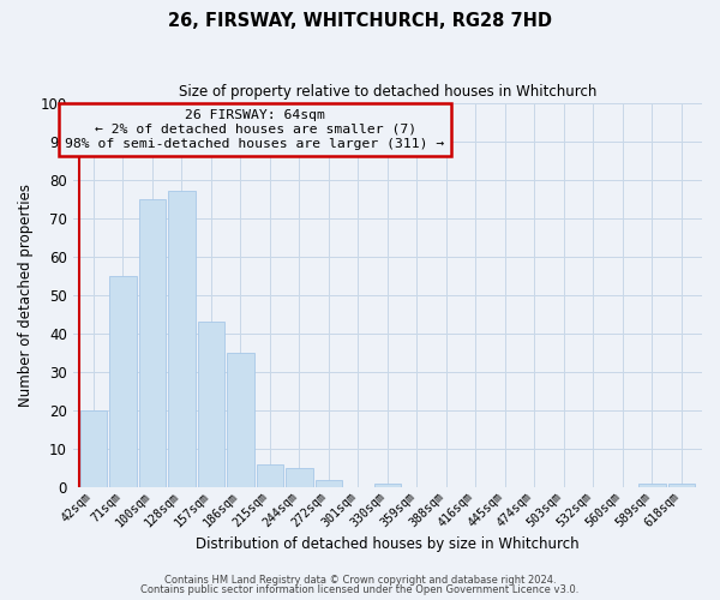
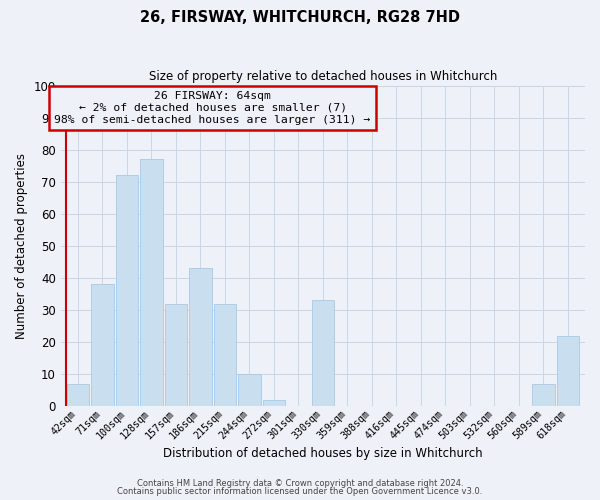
42sqm: 20 -> 7
71sqm: 55 -> 38
100sqm: 75 -> 72
157sqm: 43 -> 32
186sqm: 35 -> 43
215sqm: 6 -> 32
244sqm: 5 -> 10
330sqm: 1 -> 33
589sqm: 1 -> 7
618sqm: 1 -> 22
